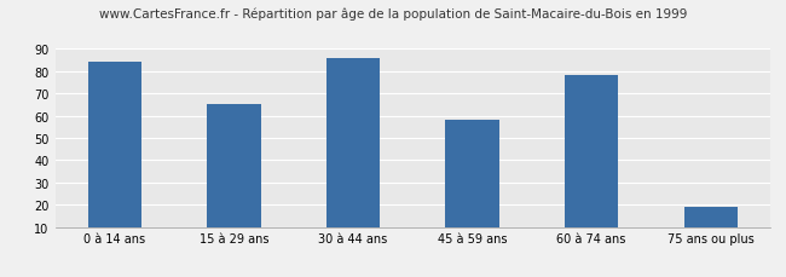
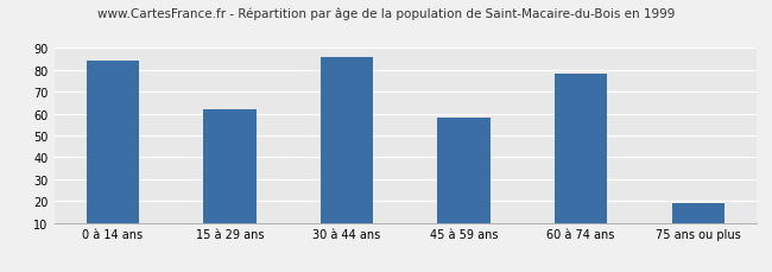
15 à 29 ans: 65 -> 62
